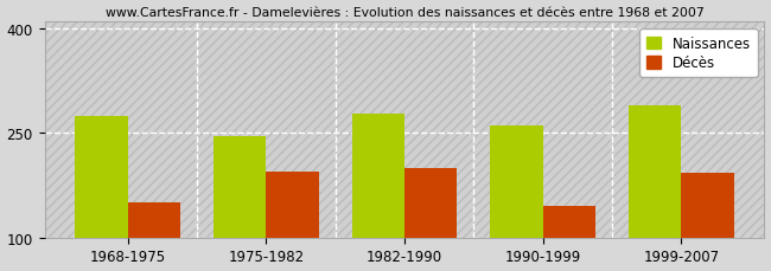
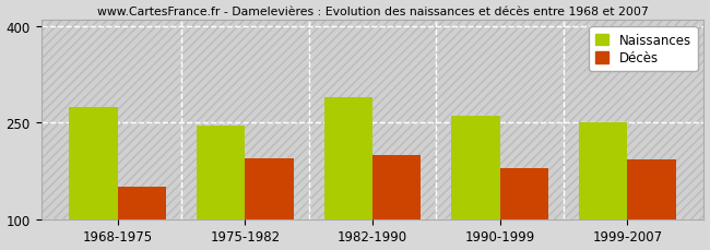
Naissances/1982-1990: 278 -> 290
Décès/1990-1999: 146 -> 180
Naissances/1999-2007: 290 -> 250
